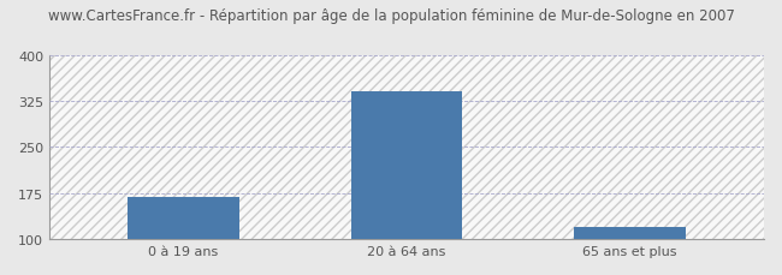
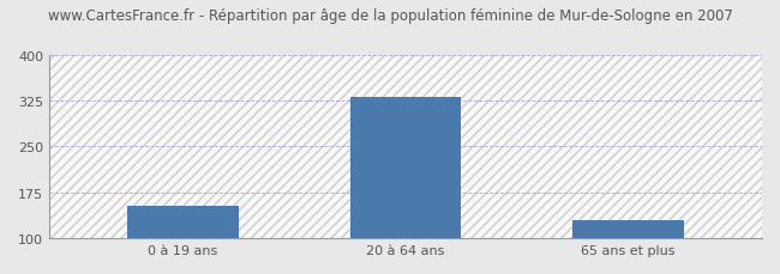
0 à 19 ans: 168 -> 154
20 à 64 ans: 341 -> 330
65 ans et plus: 120 -> 130
